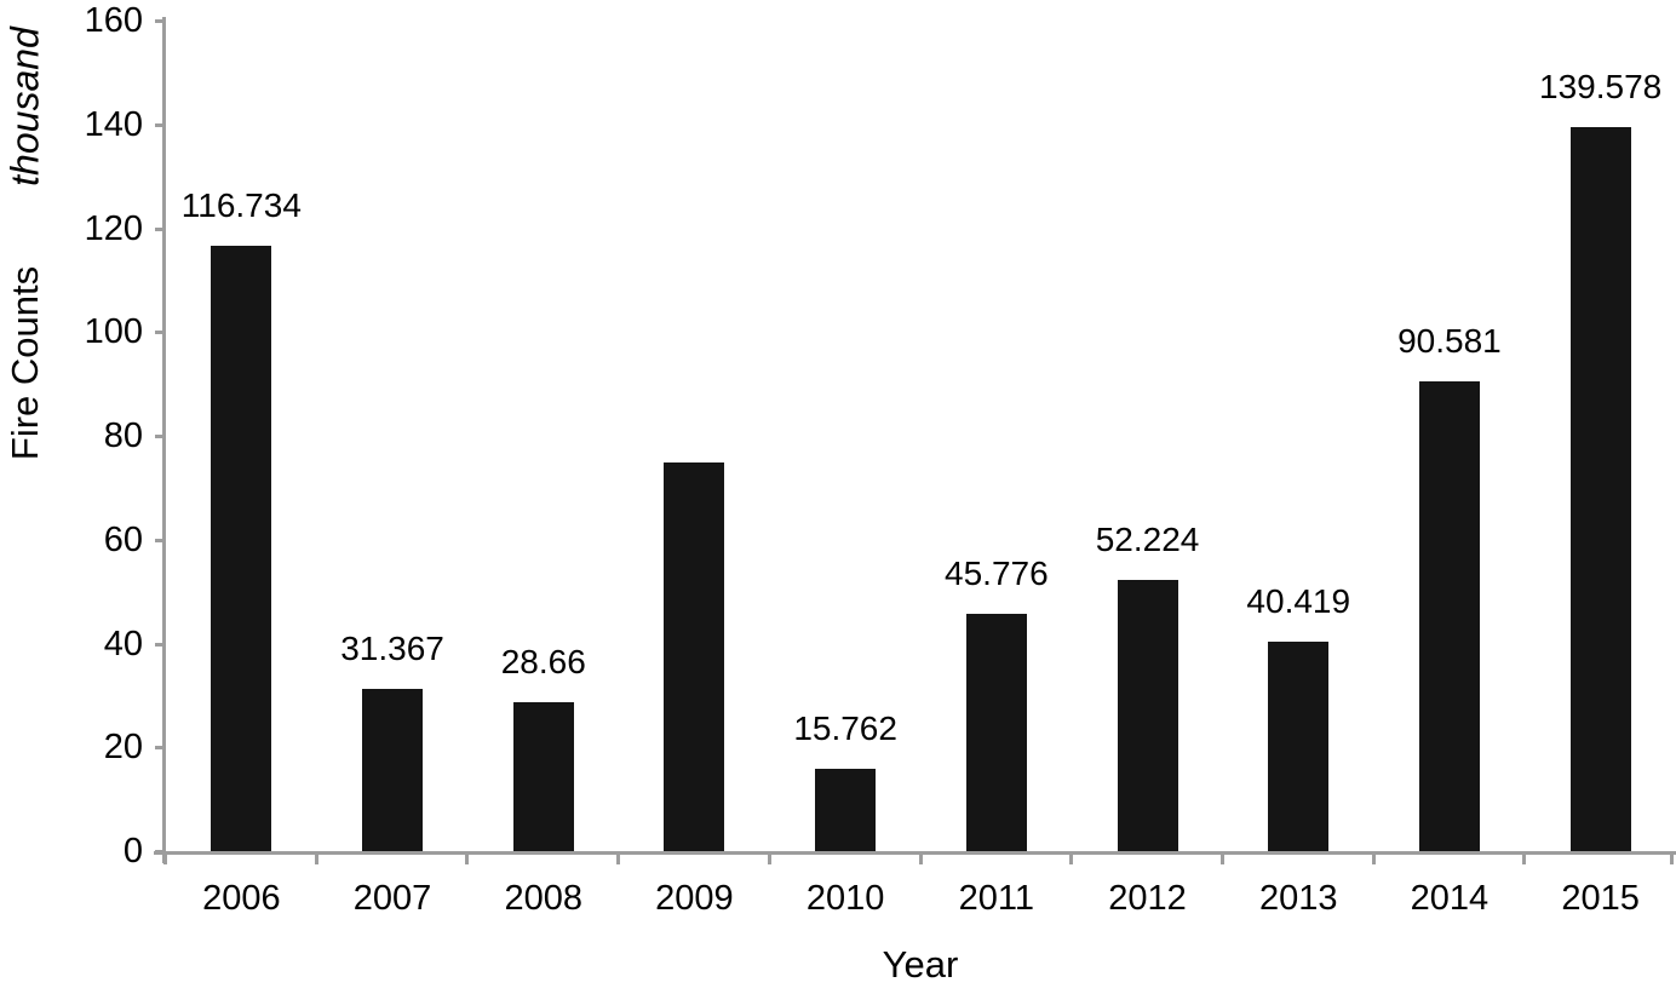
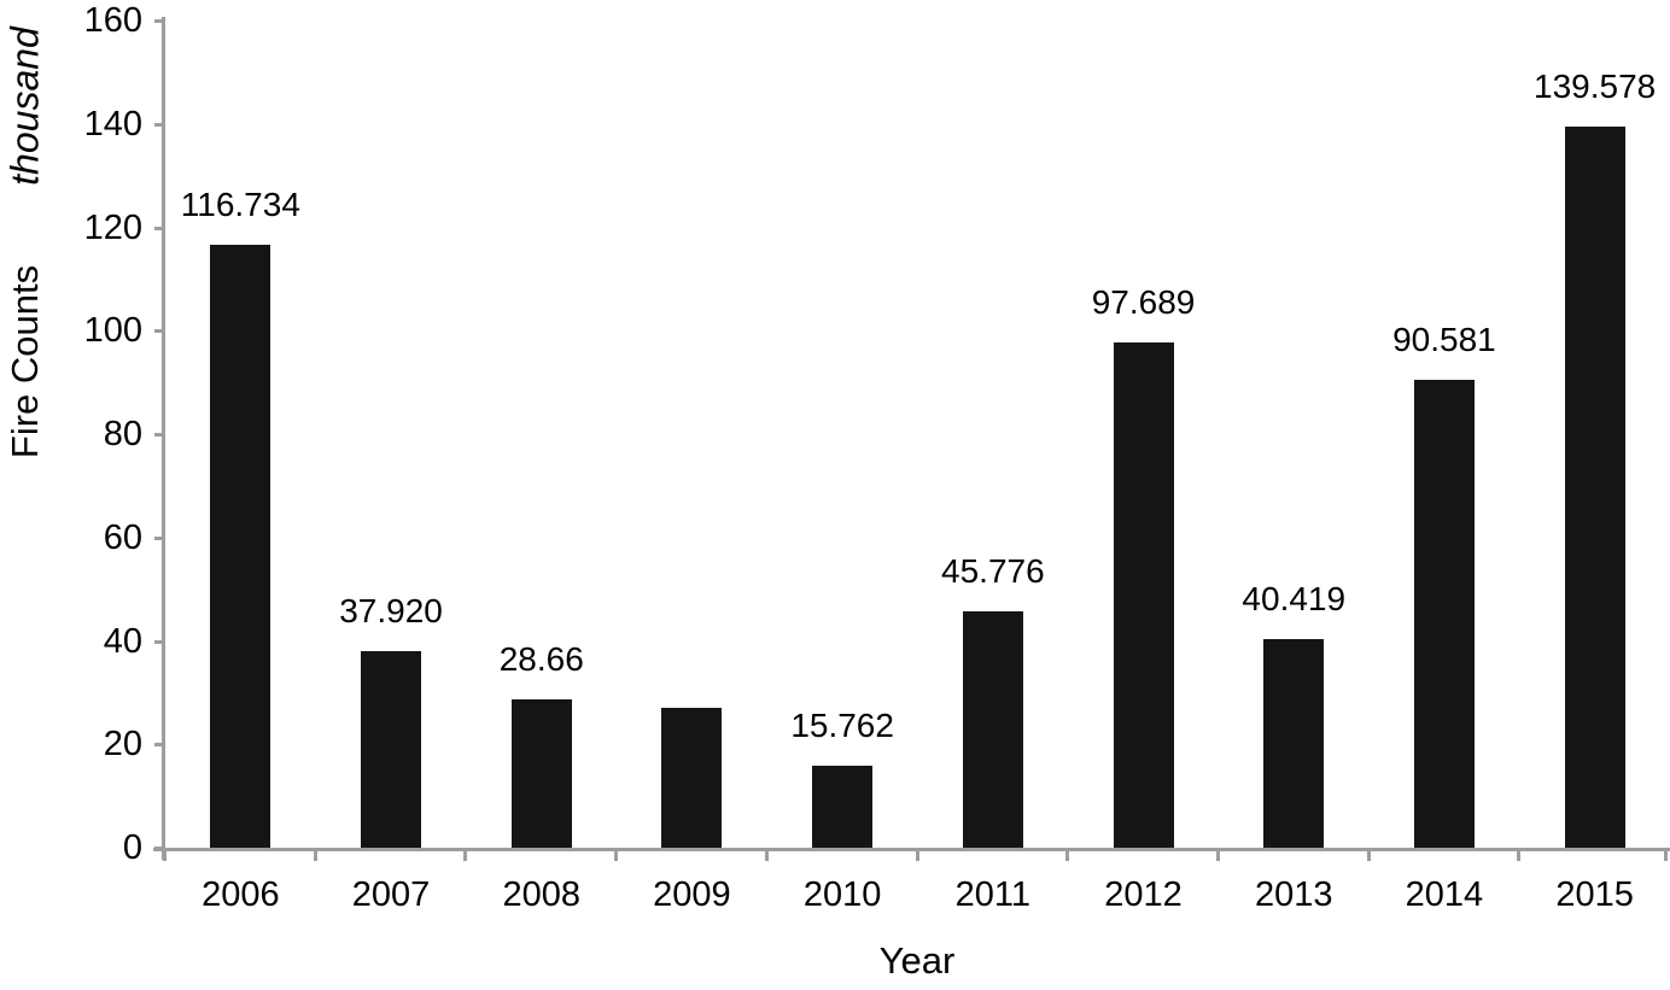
2007: 31.367 -> 37.920
2009: 75 -> 27
2012: 52.224 -> 97.689
